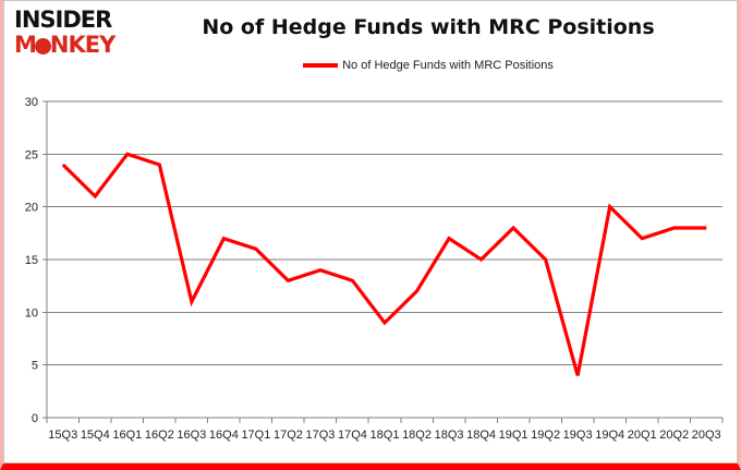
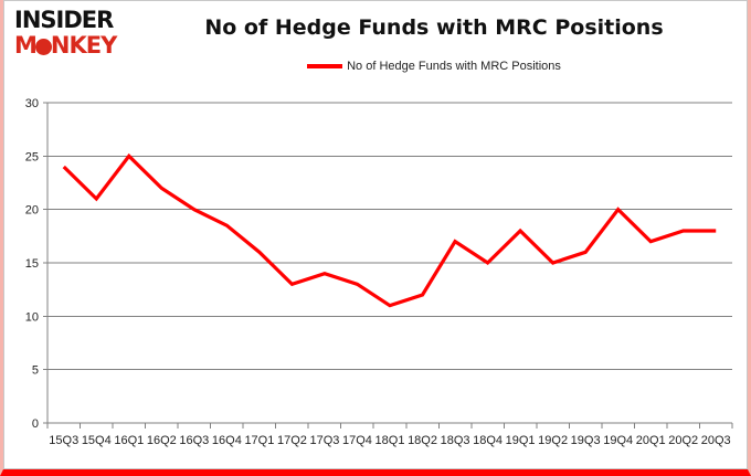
16Q2: 24 -> 22
16Q3: 11 -> 20
16Q4: 17 -> 18
18Q1: 9 -> 11
19Q3: 4 -> 16
